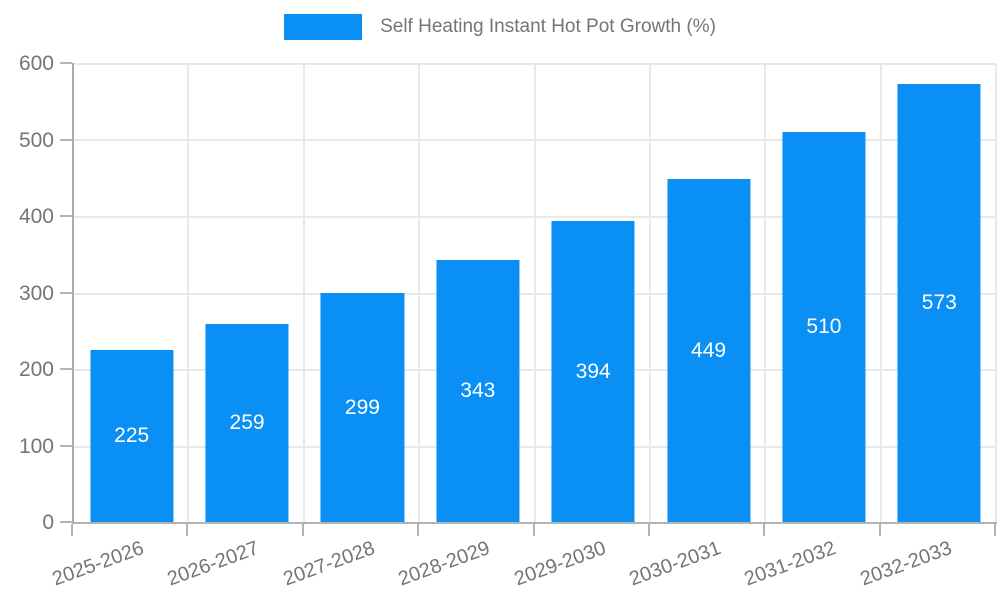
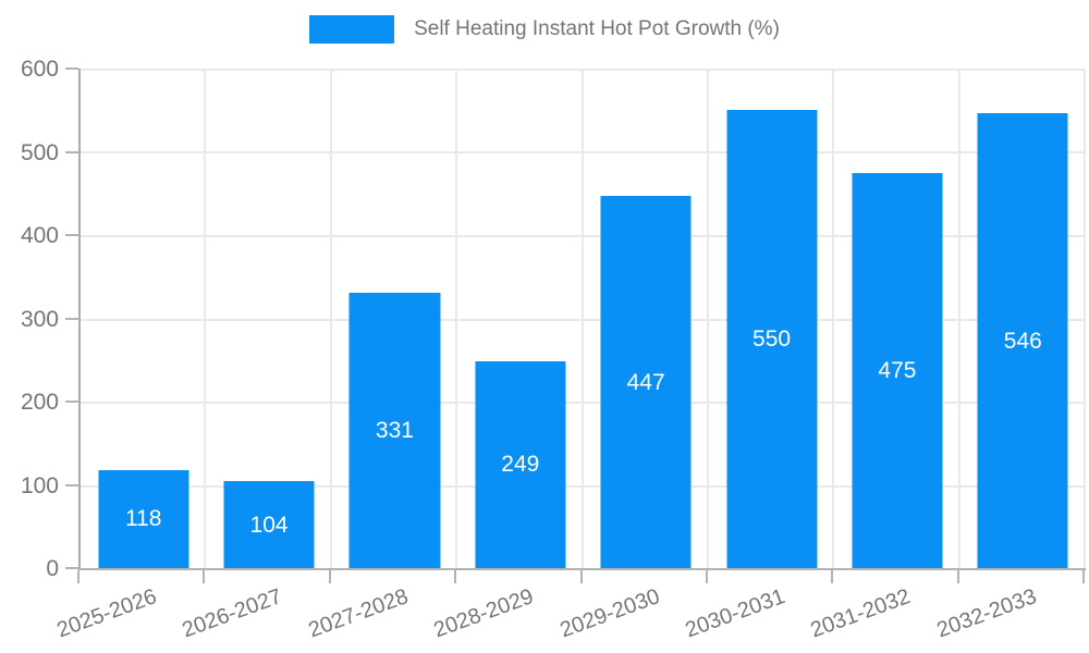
2025-2026: 225 -> 118
2026-2027: 259 -> 104
2027-2028: 299 -> 331
2028-2029: 343 -> 249
2029-2030: 394 -> 447
2030-2031: 449 -> 550
2031-2032: 510 -> 475
2032-2033: 573 -> 546
